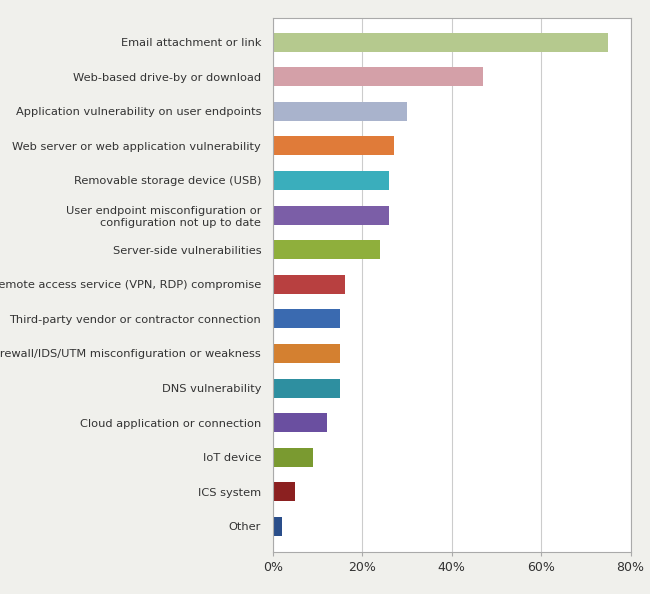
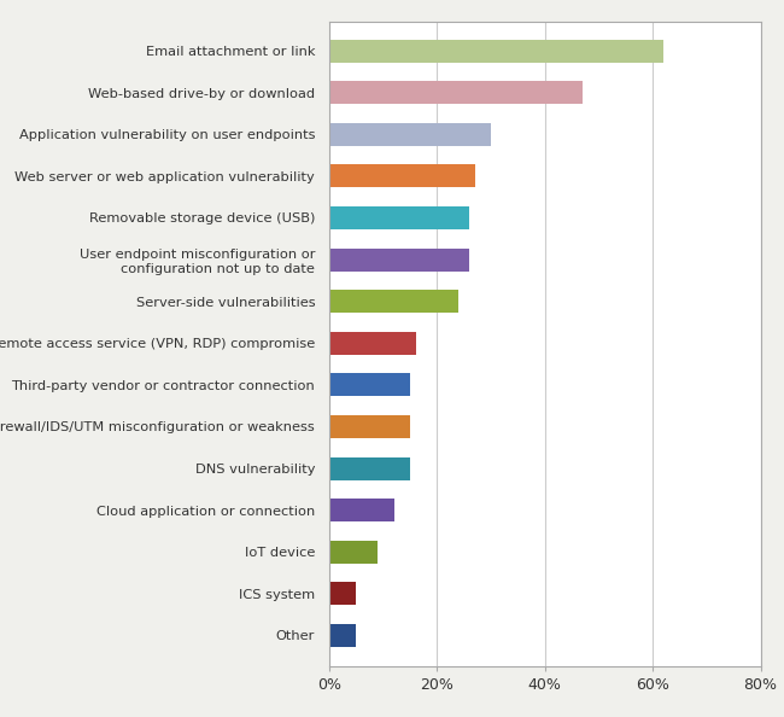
Email attachment or link: 75% -> 62%
Other: 2% -> 5%
